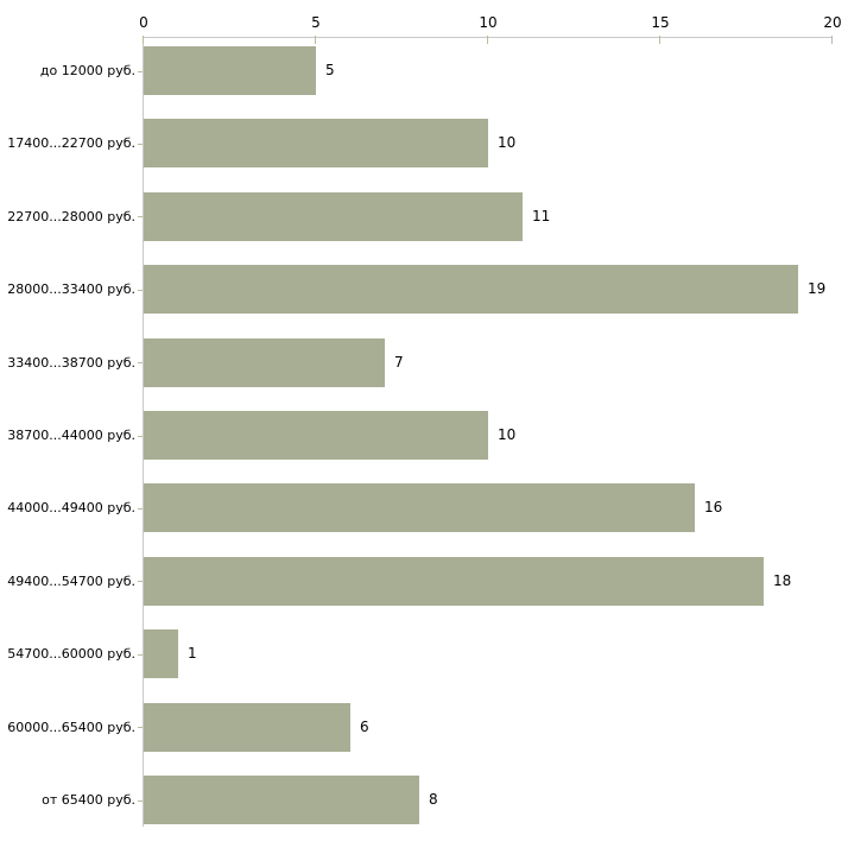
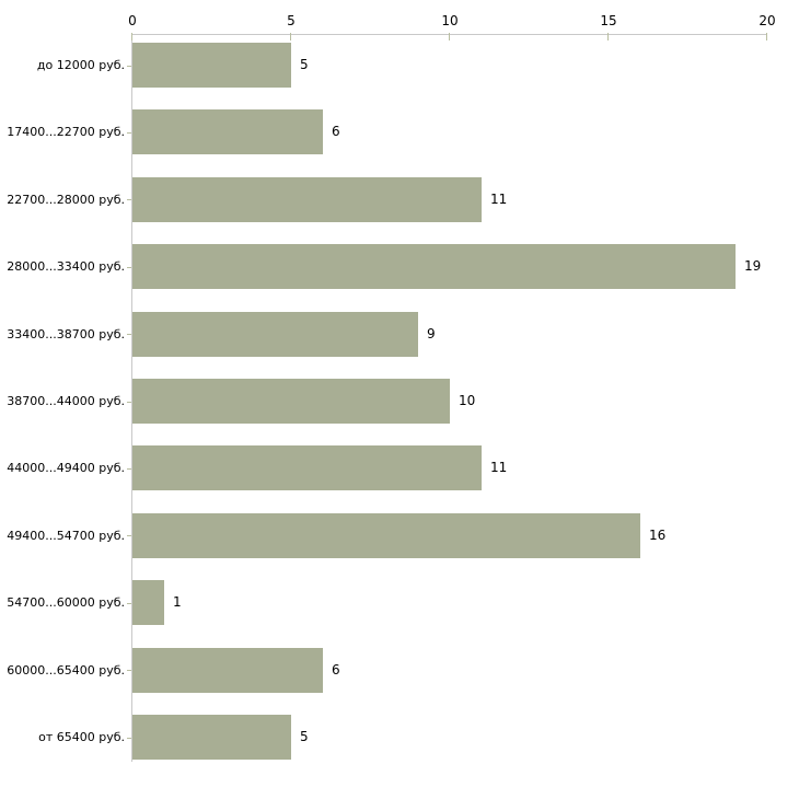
17400...22700 руб.: 10 -> 6
33400...38700 руб.: 7 -> 9
44000...49400 руб.: 16 -> 11
49400...54700 руб.: 18 -> 16
от 65400 руб.: 8 -> 5
